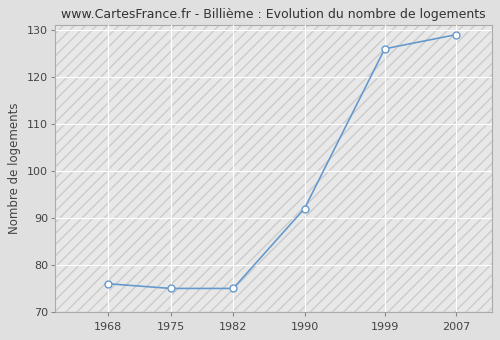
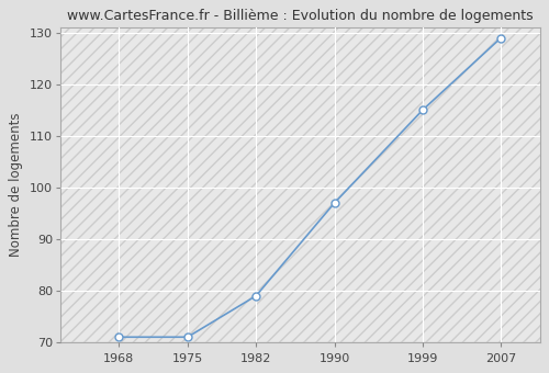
1968: 76 -> 71
1975: 75 -> 71
1982: 75 -> 79
1990: 92 -> 97
1999: 126 -> 115
